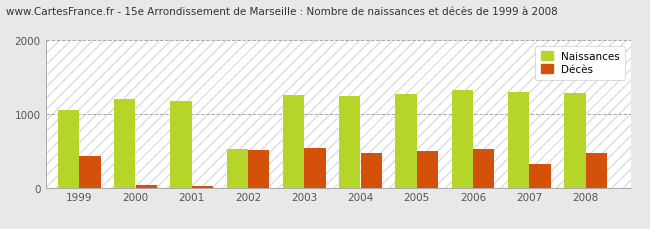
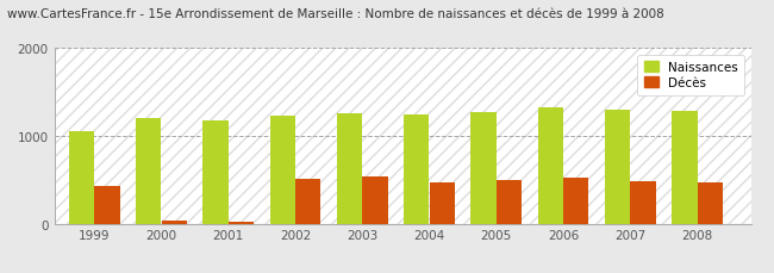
Naissances/2002: 520 -> 1230
Décès/2007: 320 -> 490
